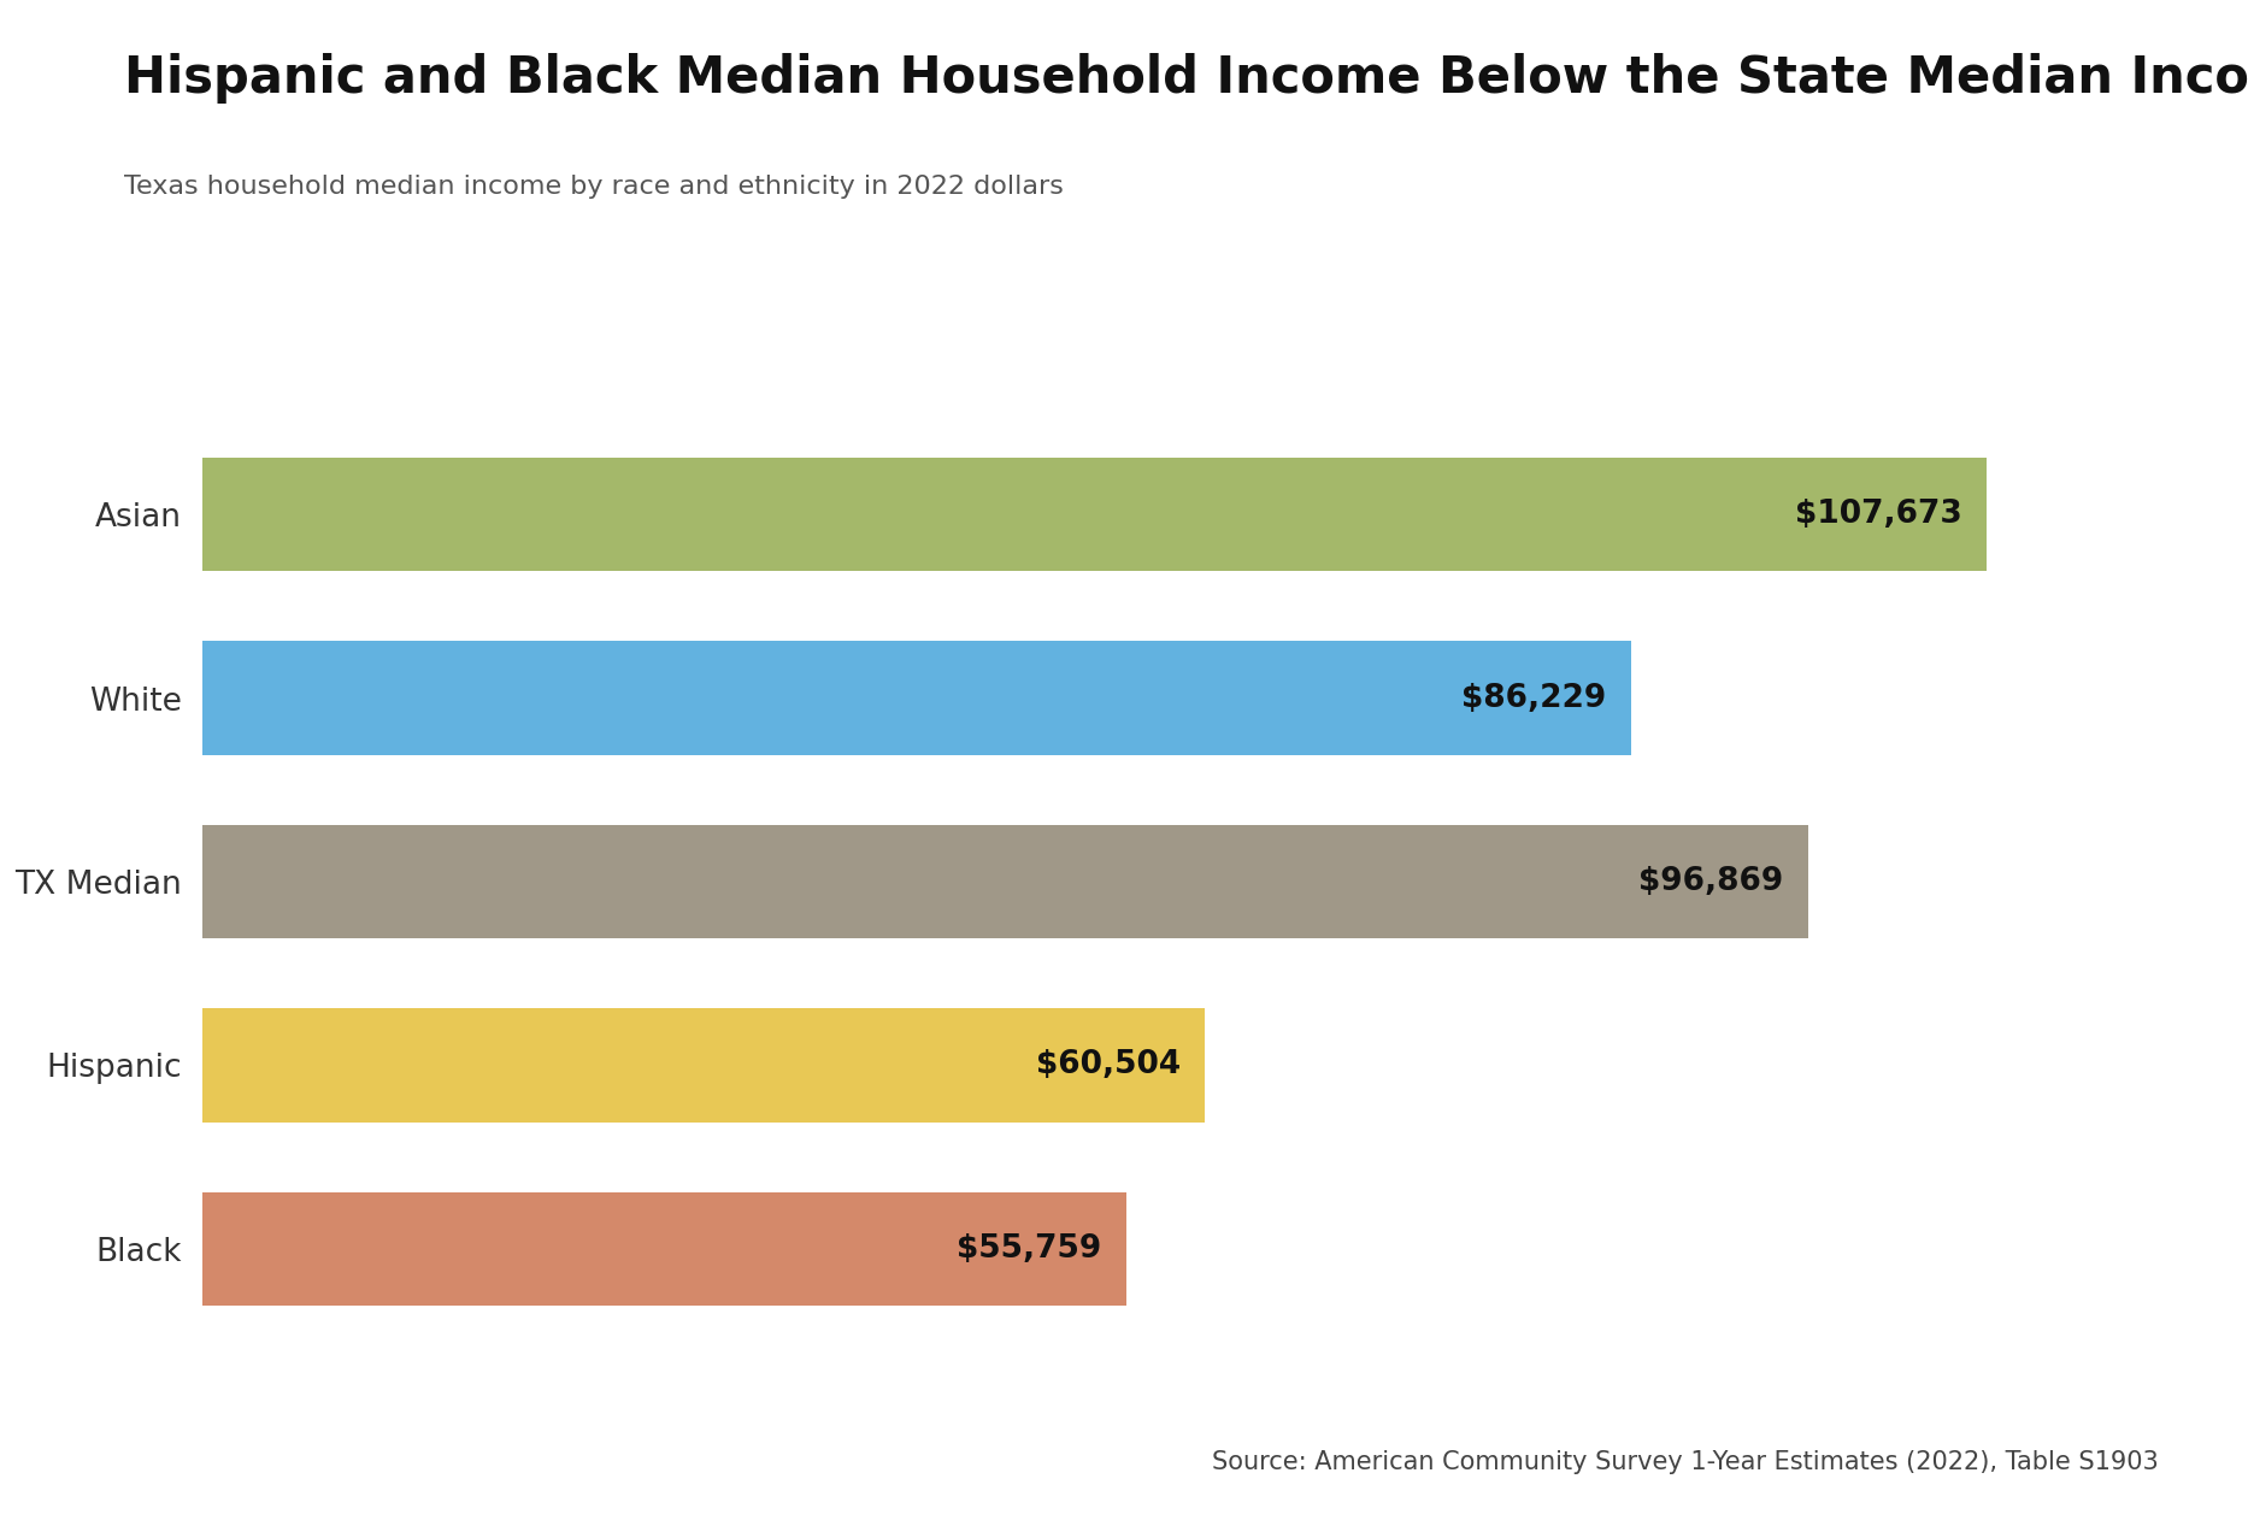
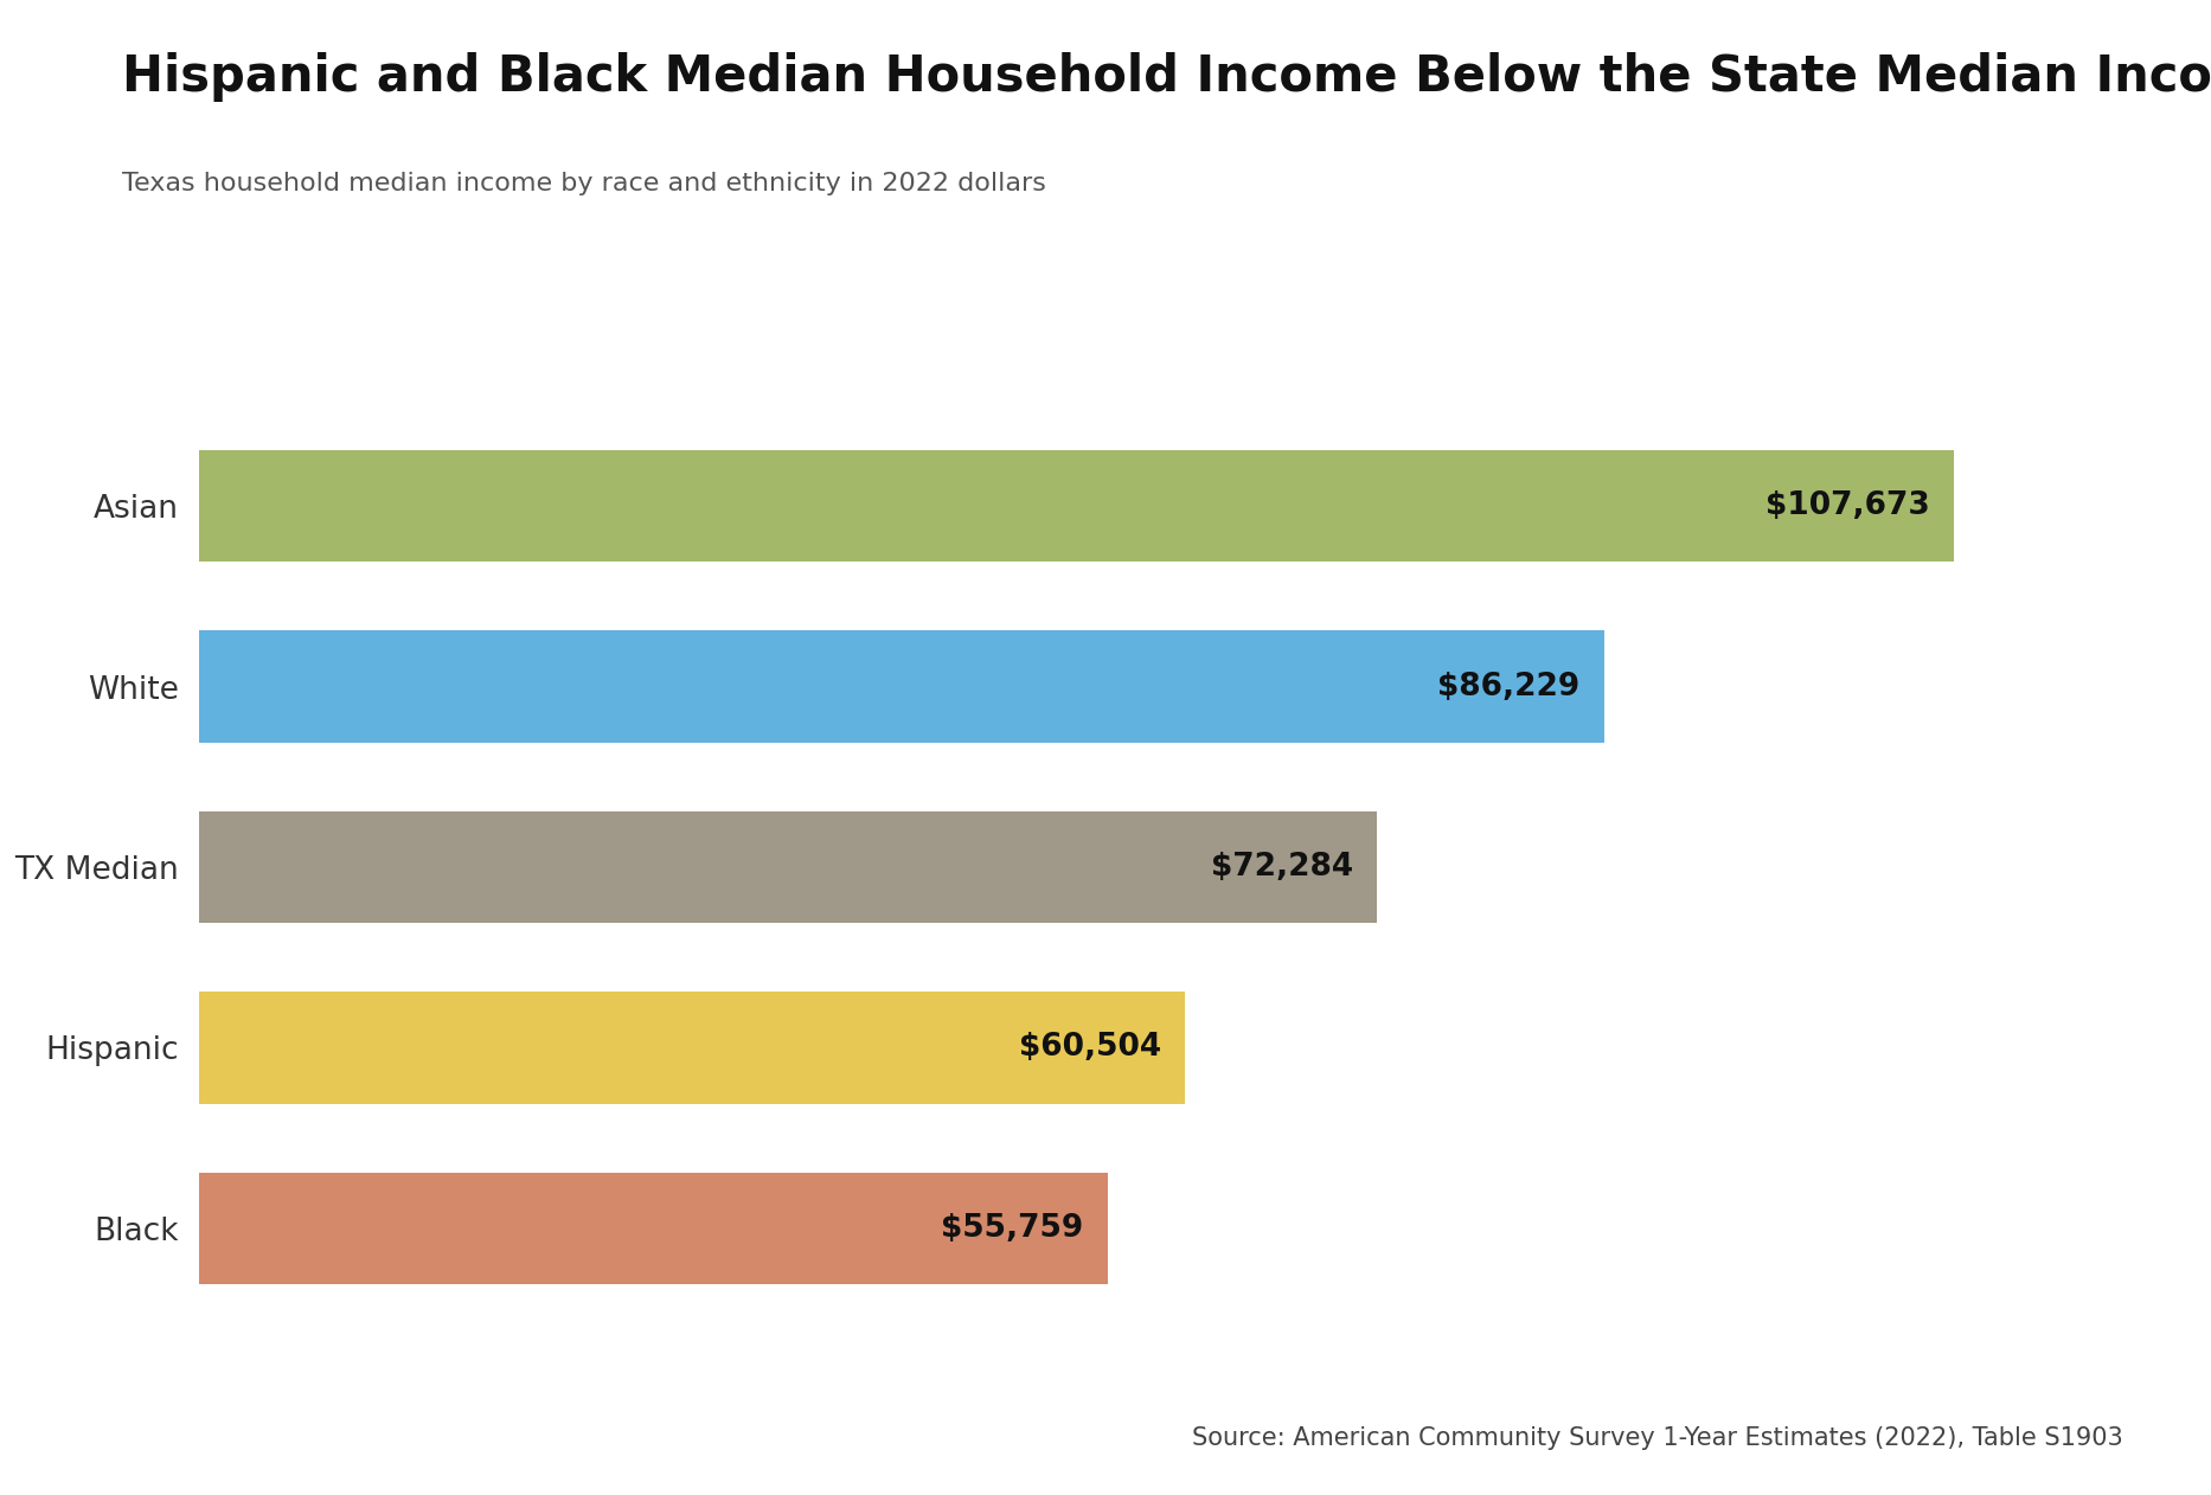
TX Median: $96,869 -> $72,284
